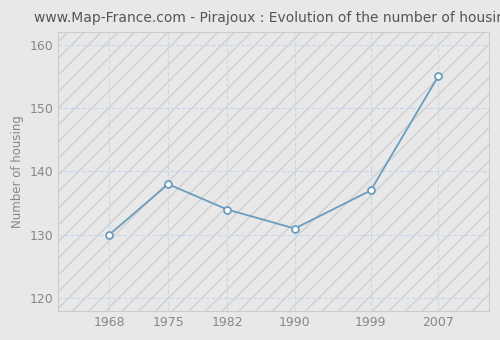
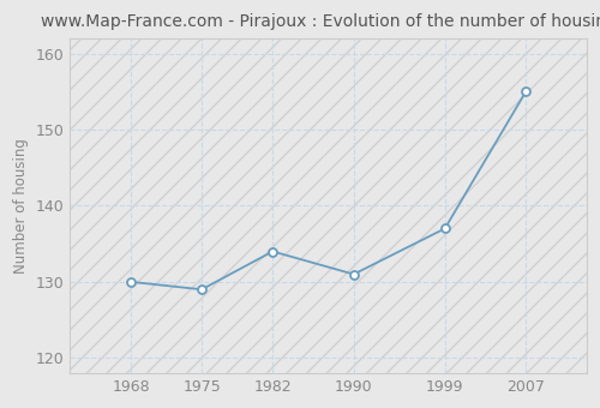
1975: 138 -> 129
